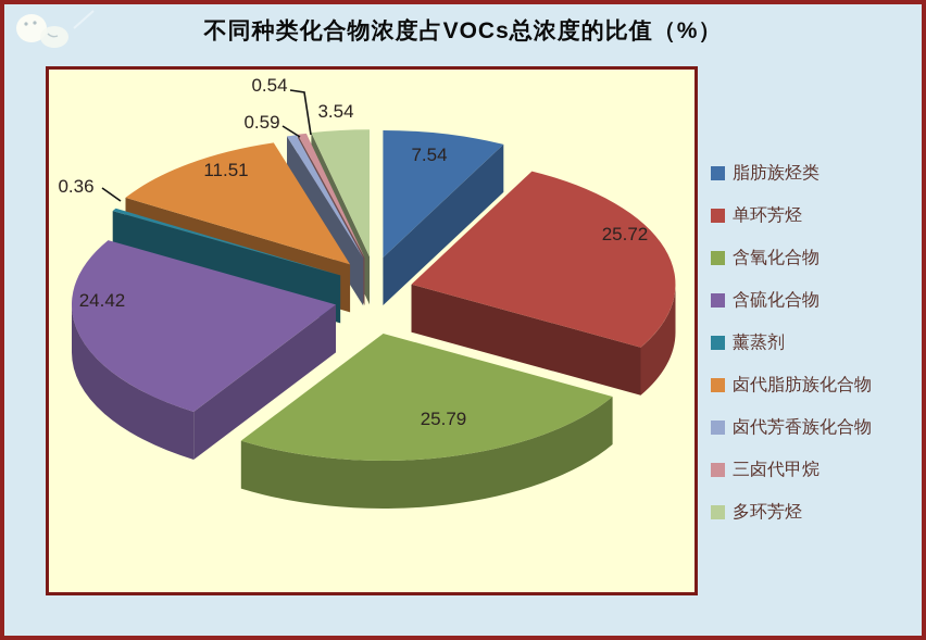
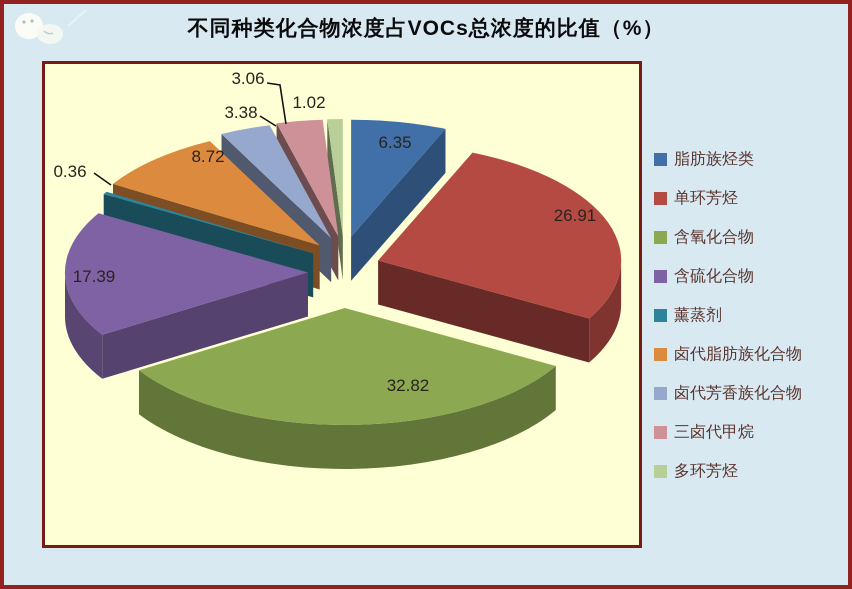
脂肪族烃类: 7.54 -> 6.35
单环芳烃: 25.72 -> 26.91
含氧化合物: 25.79 -> 32.82
含硫化合物: 24.42 -> 17.39
卤代脂肪族化合物: 11.51 -> 8.72
卤代芳香族化合物: 0.59 -> 3.38
三卤代甲烷: 0.54 -> 3.06
多环芳烃: 3.54 -> 1.02
